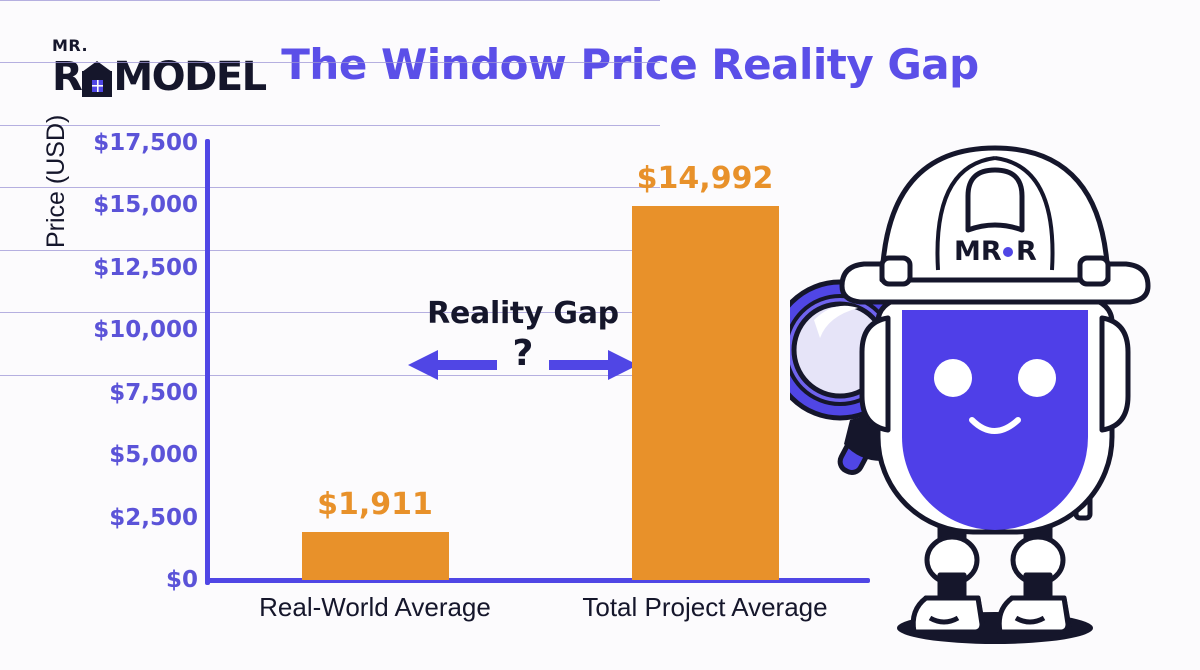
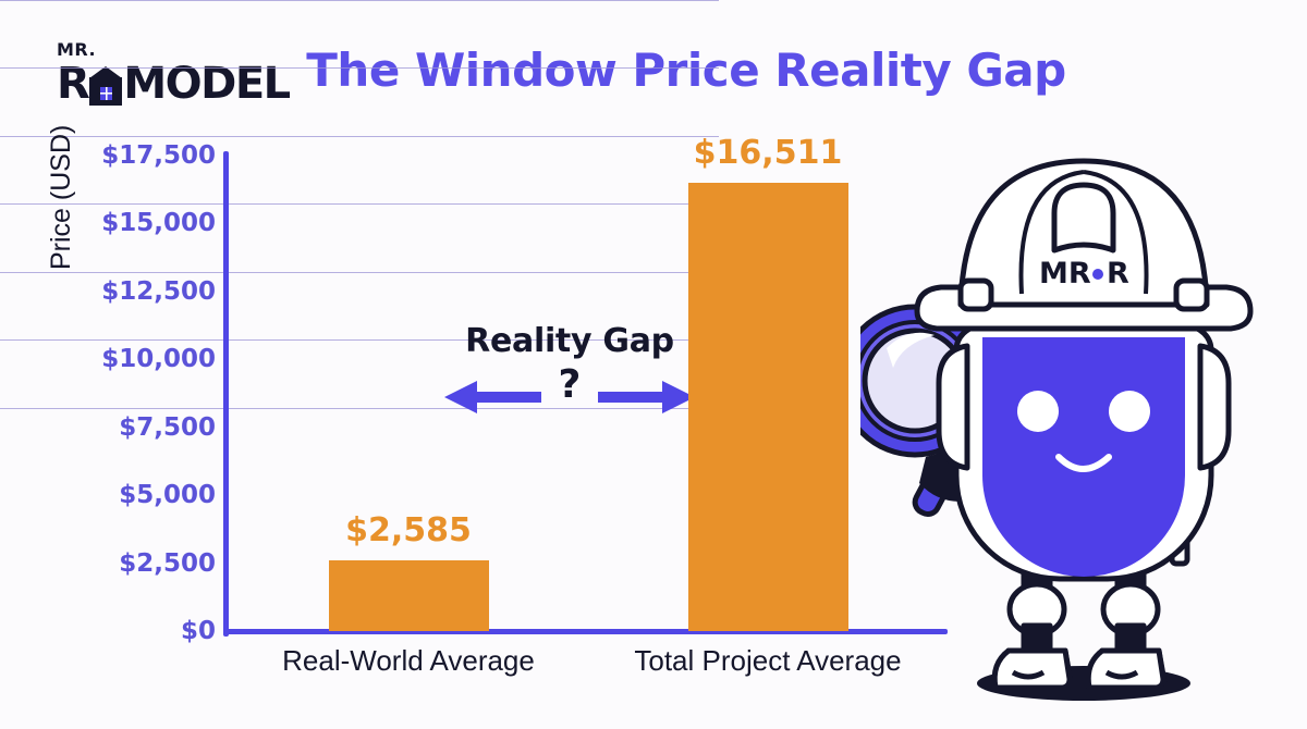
Real-World Average: $1,911 -> $2,585
Total Project Average: $14,992 -> $16,511
